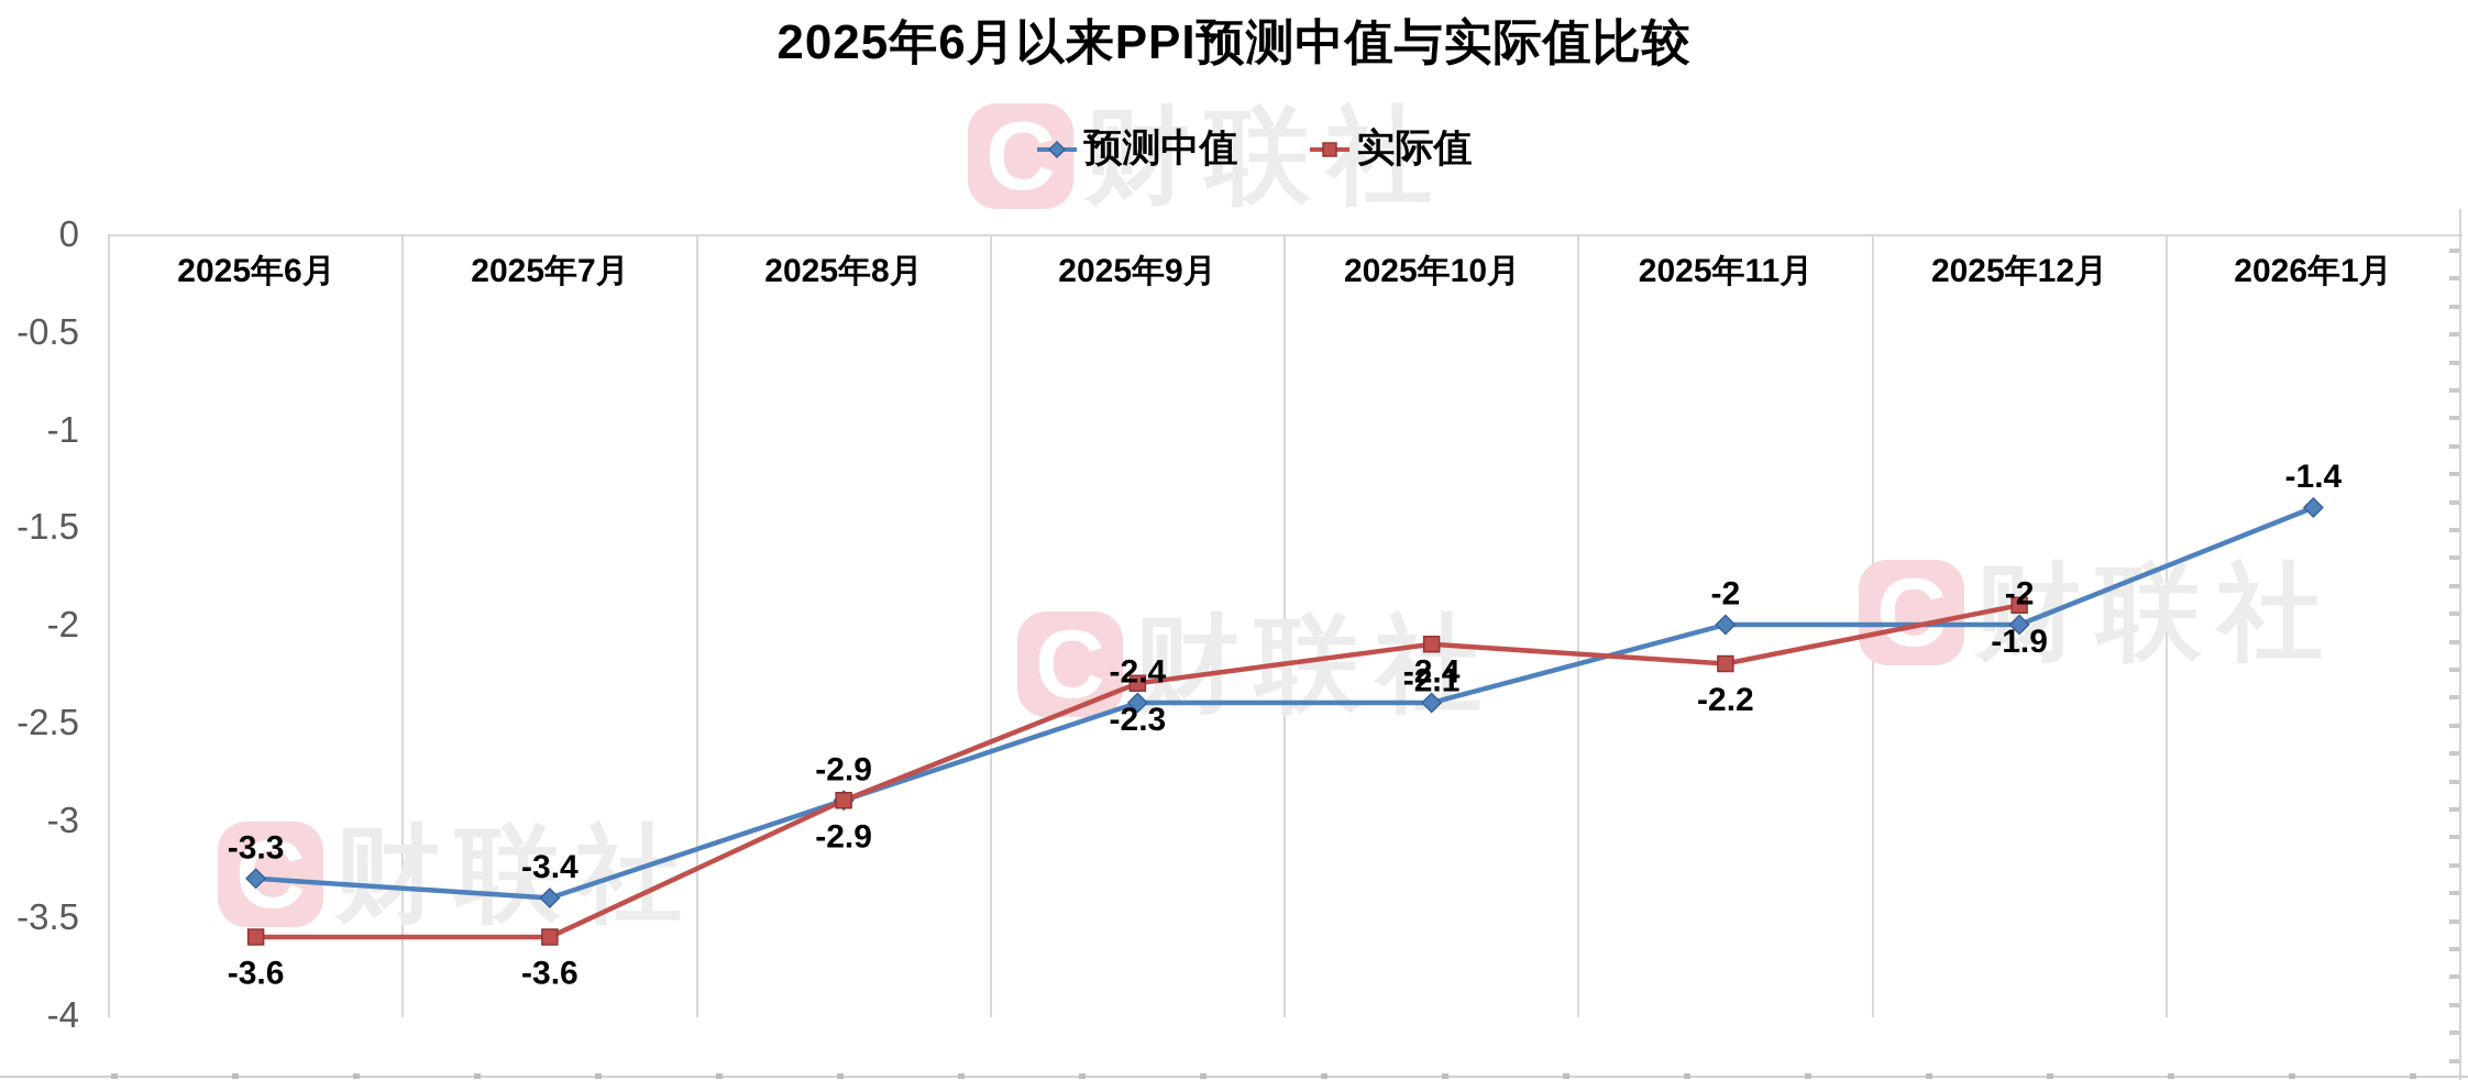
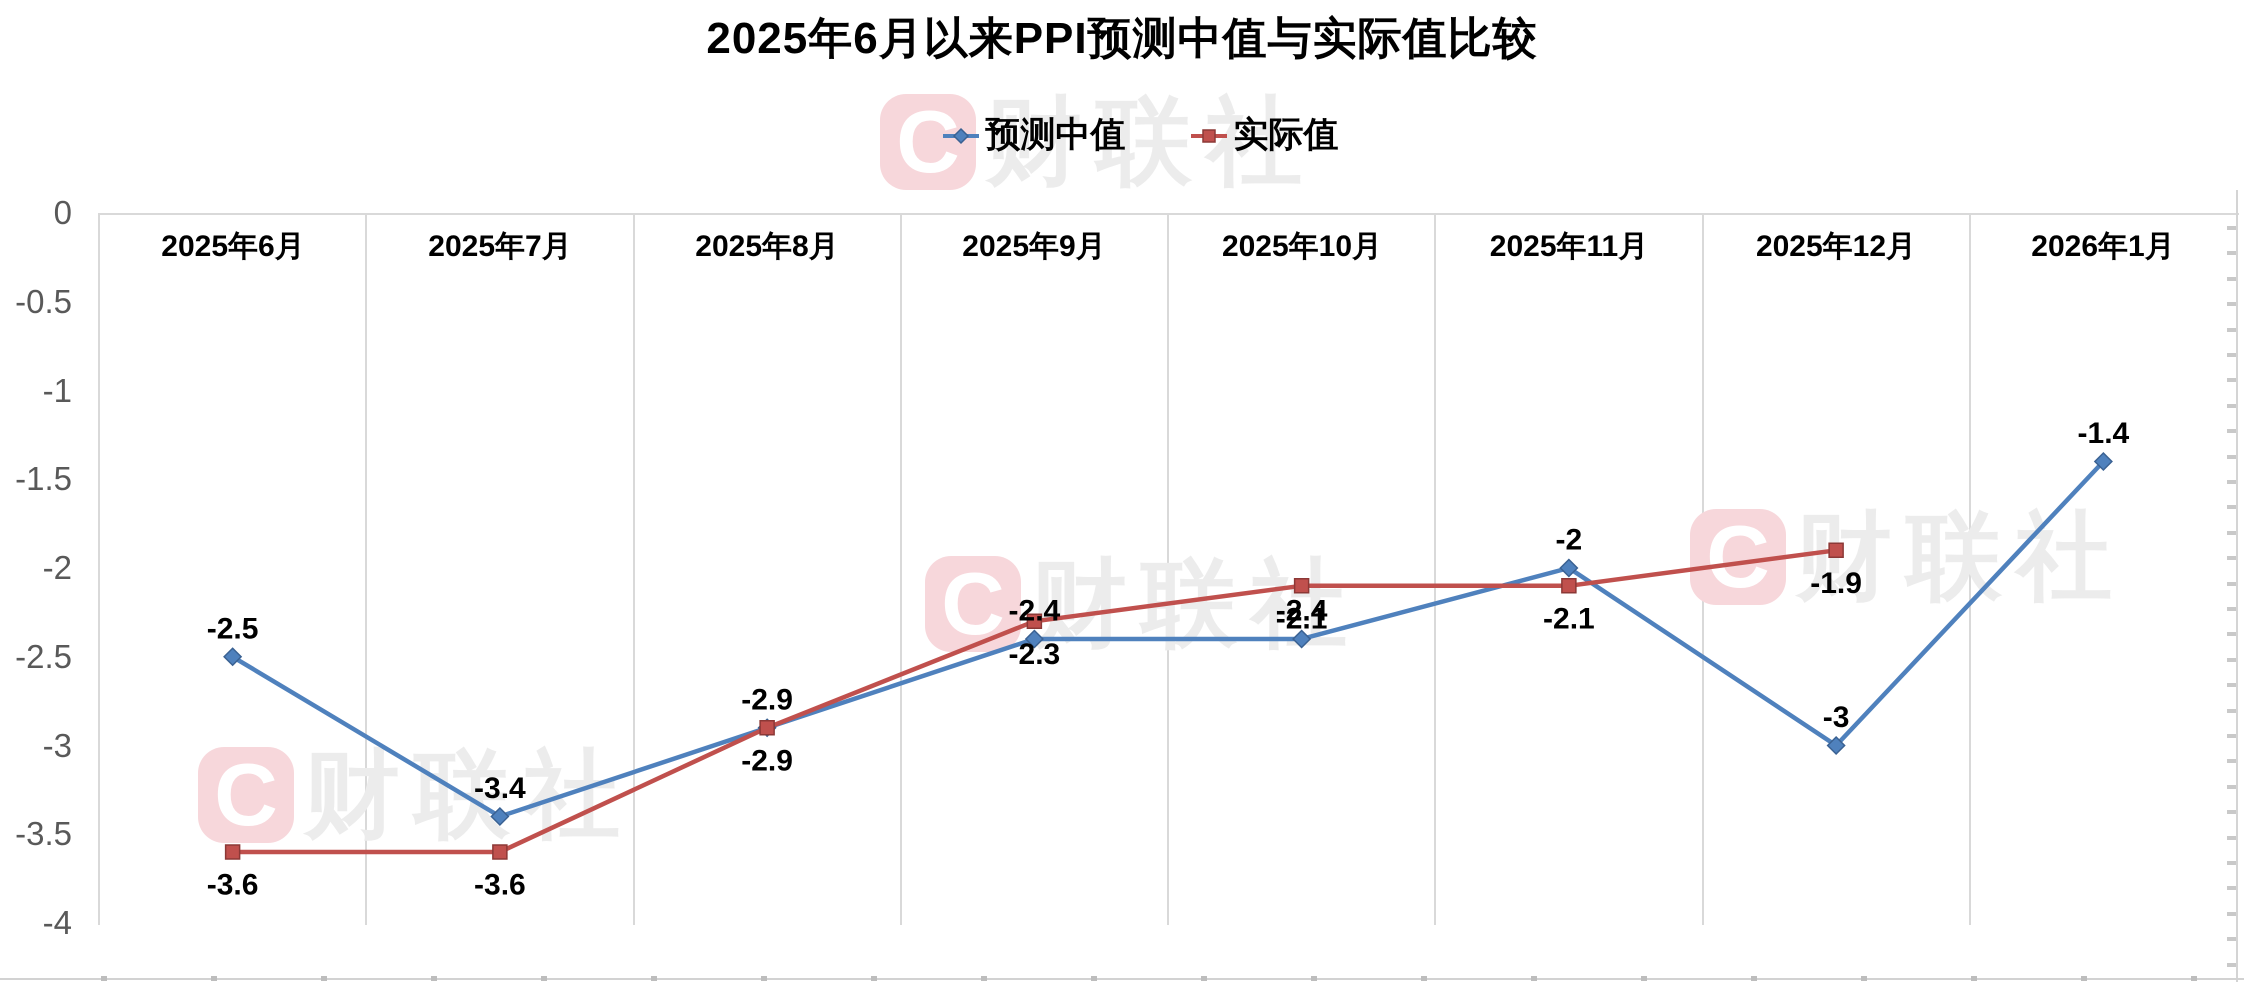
预测中值/2025年6月: -3.3 -> -2.5
实际值/2025年11月: -2.2 -> -2.1
预测中值/2025年12月: -2 -> -3
